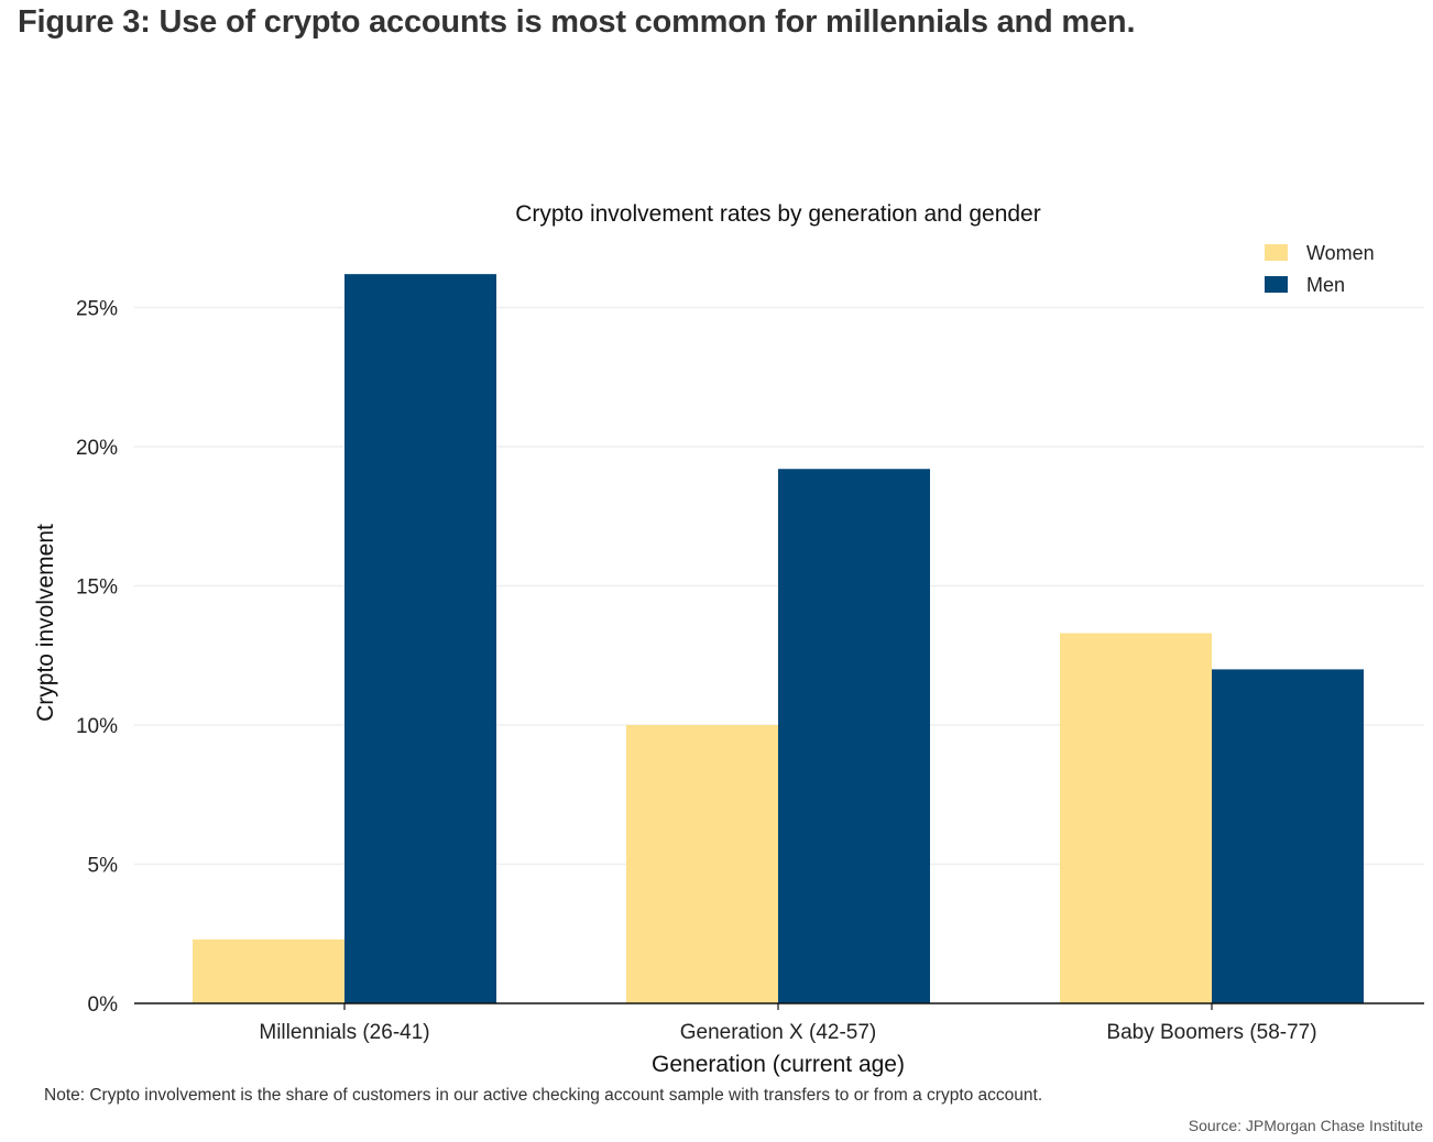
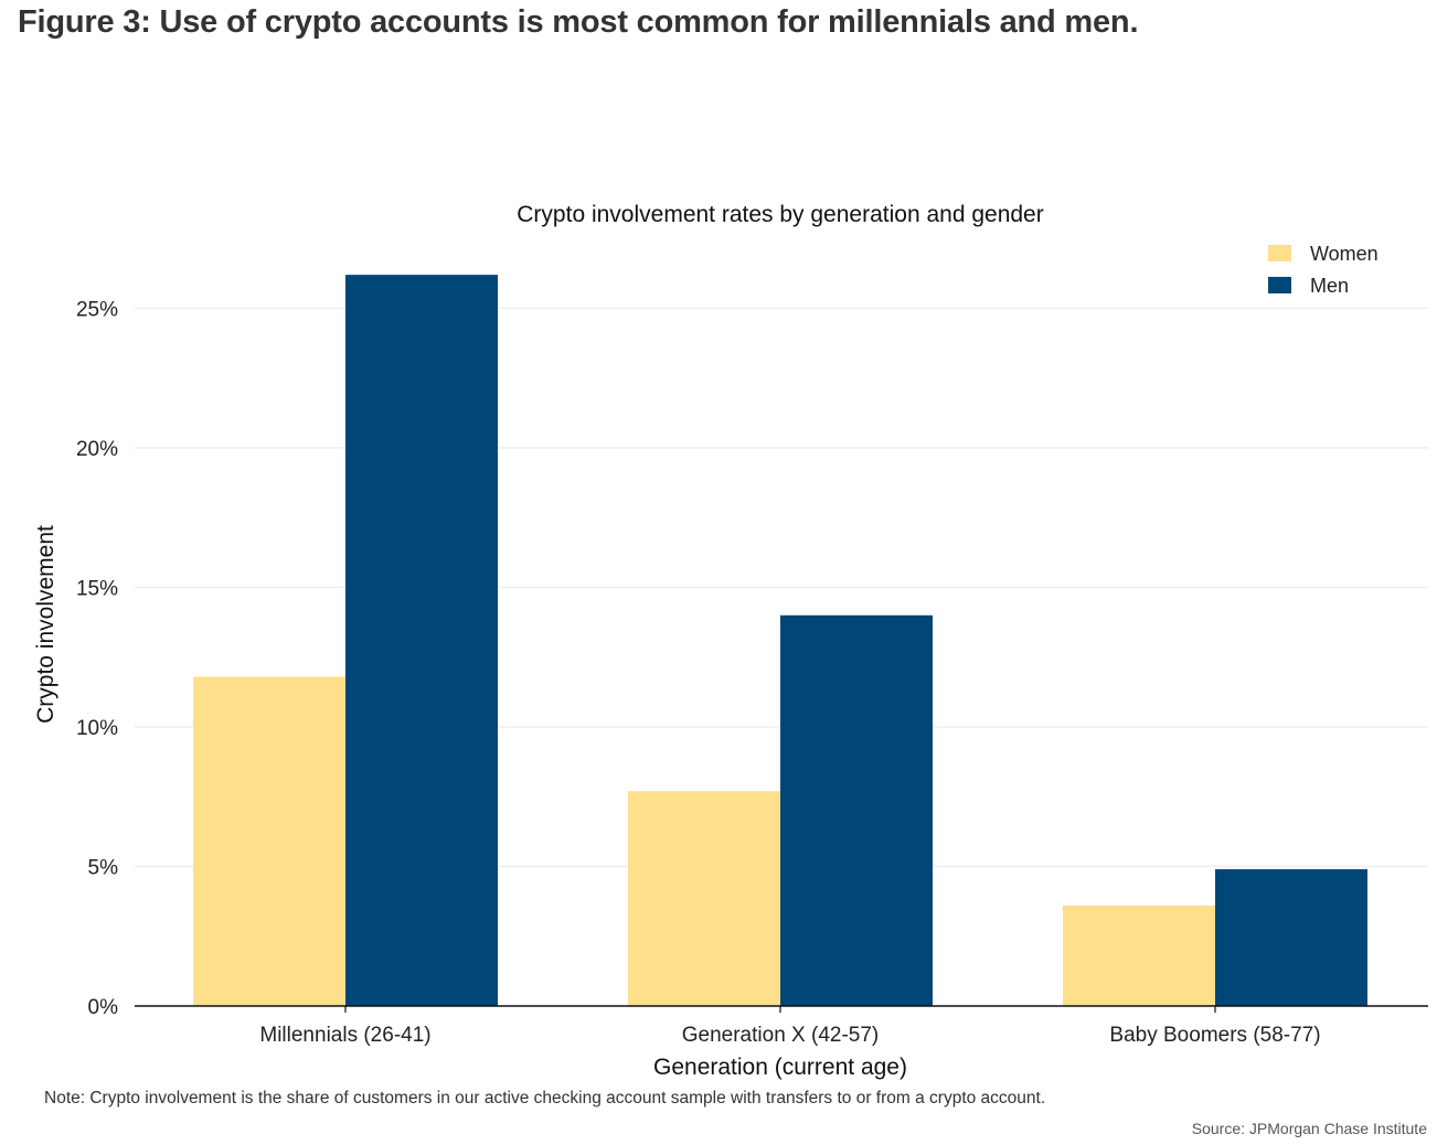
Women/Millennials (26-41): 2.3% -> 11.8%
Women/Generation X (42-57): 10.0% -> 7.7%
Men/Generation X (42-57): 19.2% -> 14.0%
Women/Baby Boomers (58-77): 13.3% -> 3.6%
Men/Baby Boomers (58-77): 12.0% -> 4.9%
